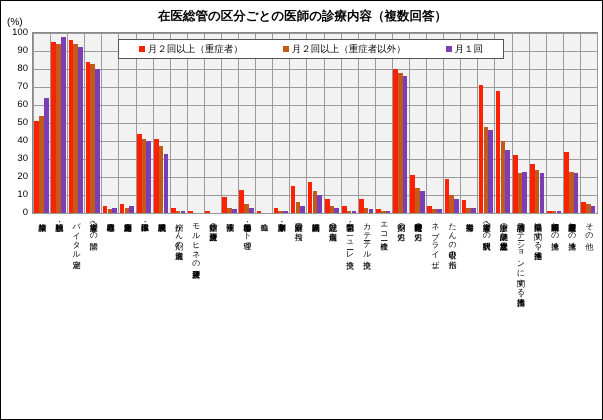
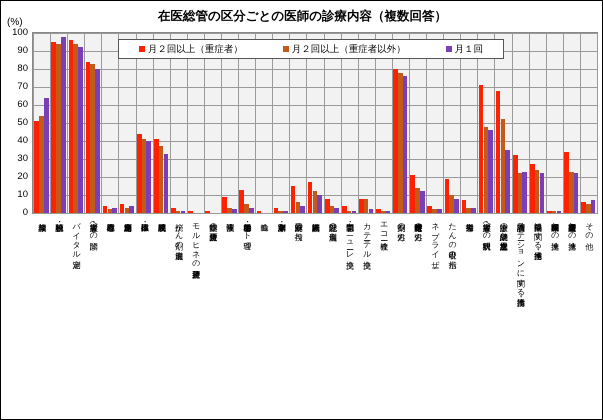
月２回以上（重症者以外）/カテーテル交換: 3 -> 8
月２回以上（重症者以外）/診療上の継続的な意思決定支援: 40 -> 52
月１回/その他: 4 -> 7
